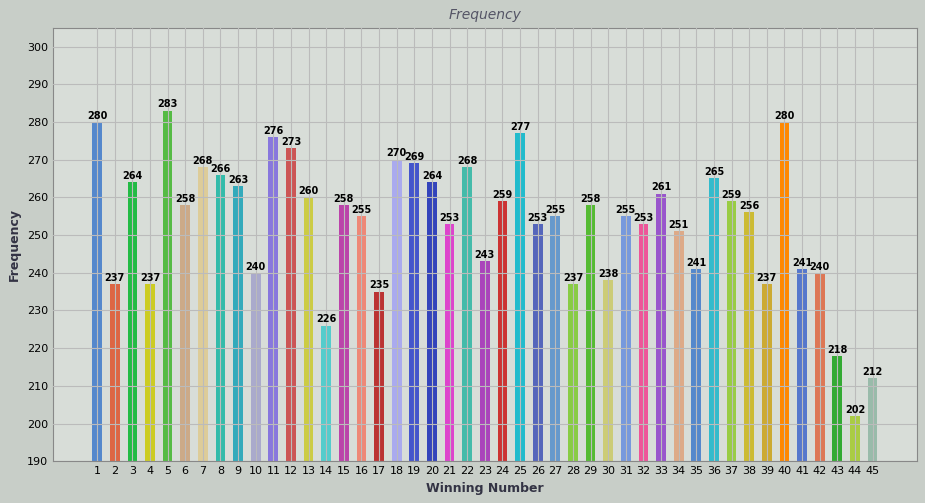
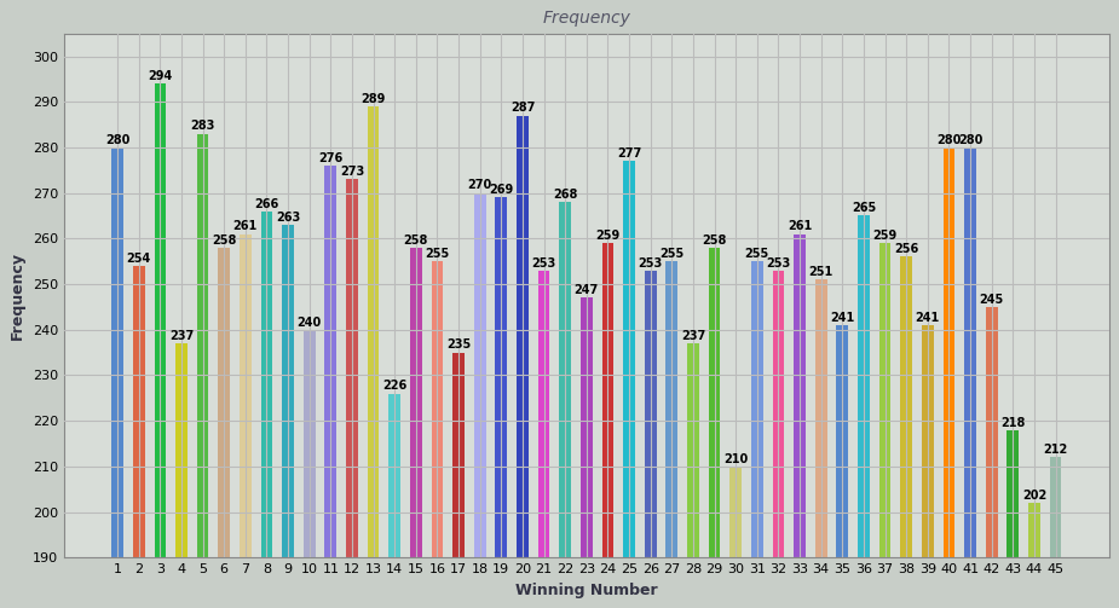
2: 237 -> 254
3: 264 -> 294
7: 268 -> 261
13: 260 -> 289
20: 264 -> 287
23: 243 -> 247
30: 238 -> 210
39: 237 -> 241
41: 241 -> 280
42: 240 -> 245
